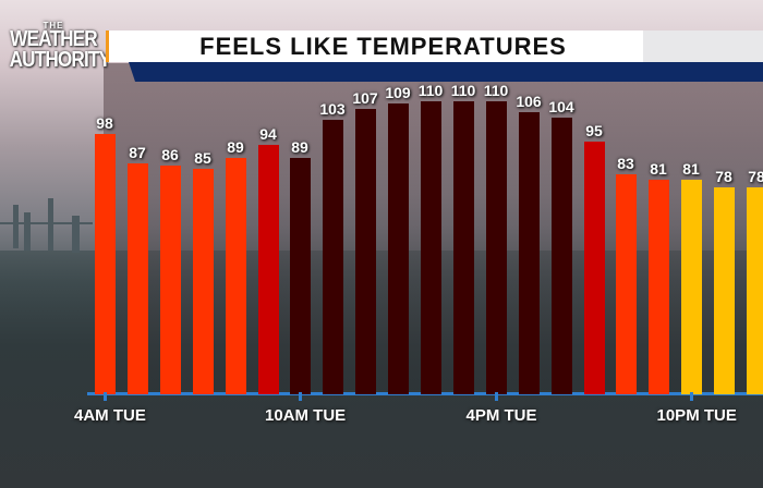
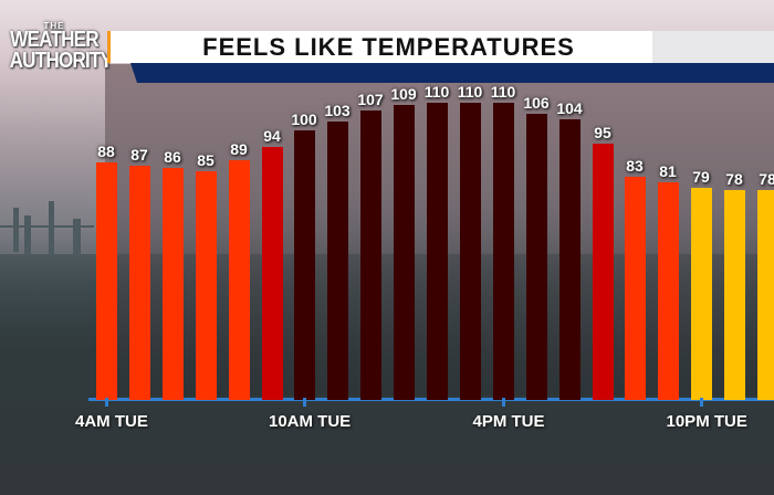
4AM TUE: 98 -> 88
10AM TUE: 89 -> 100
10PM TUE: 81 -> 79
